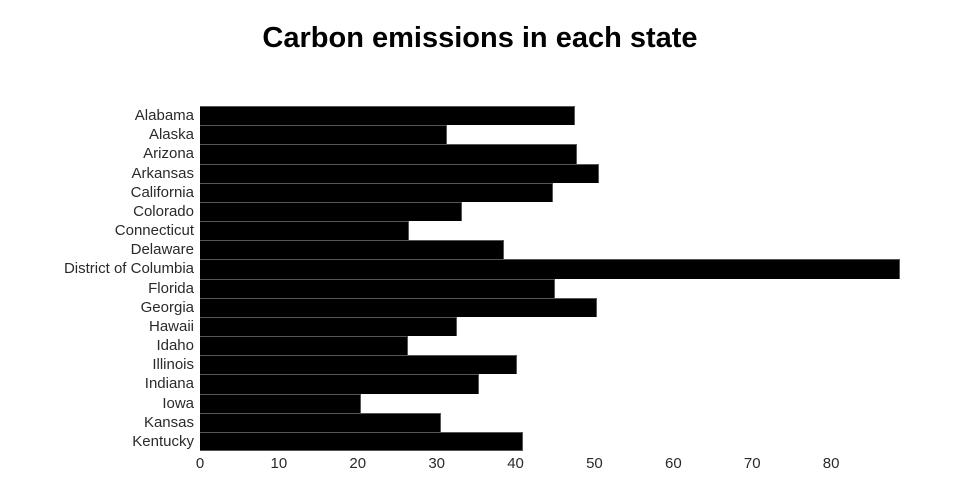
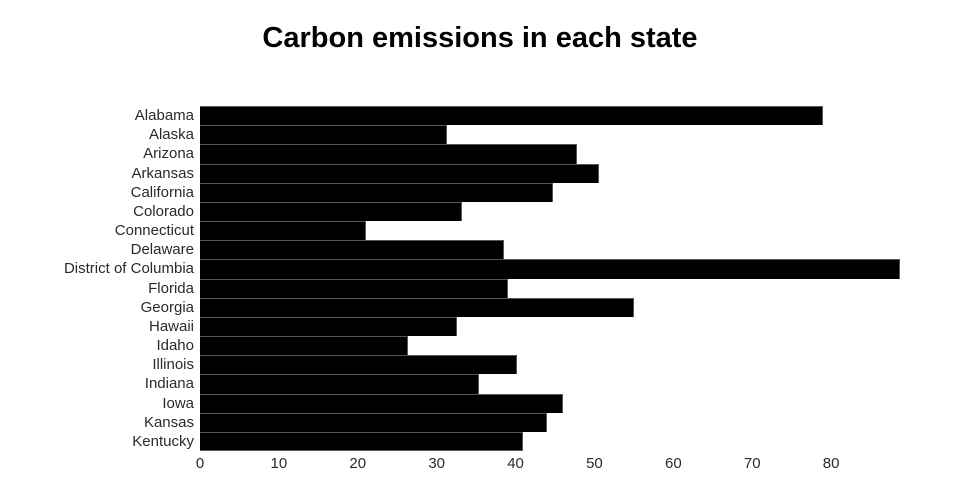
Alabama: 48 -> 79
Connecticut: 26 -> 21
Florida: 45 -> 39
Georgia: 50 -> 55
Iowa: 20 -> 46
Kansas: 30 -> 44
